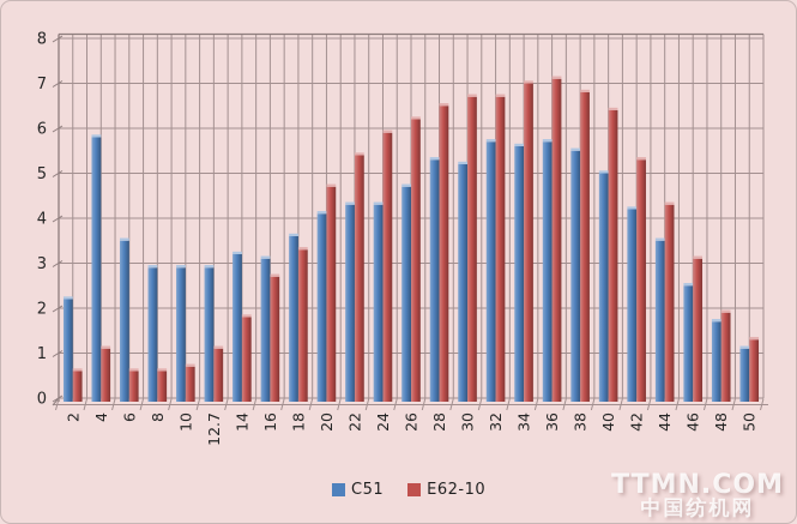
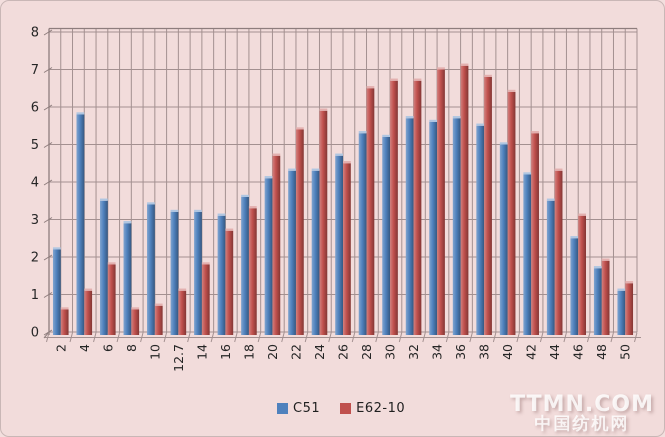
E62-10/6: 0.6 -> 1.8
C51/10: 2.9 -> 3.4
C51/12.7: 2.9 -> 3.2
E62-10/26: 6.2 -> 4.5
